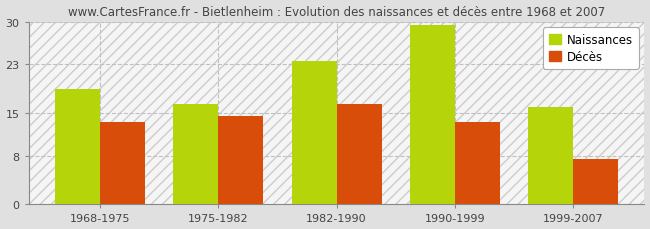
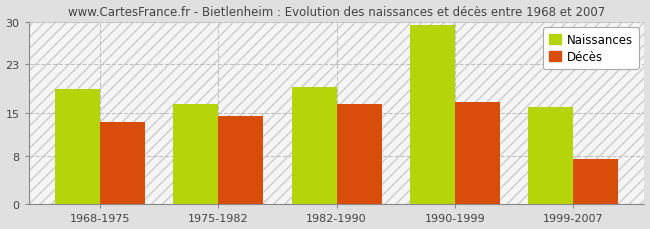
Naissances/1982-1990: 23.5 -> 19.2
Décès/1990-1999: 13.5 -> 16.8
